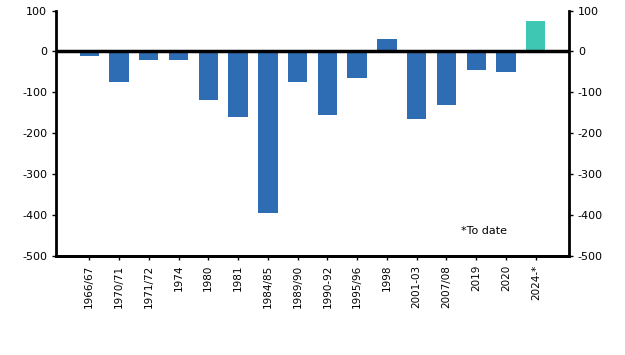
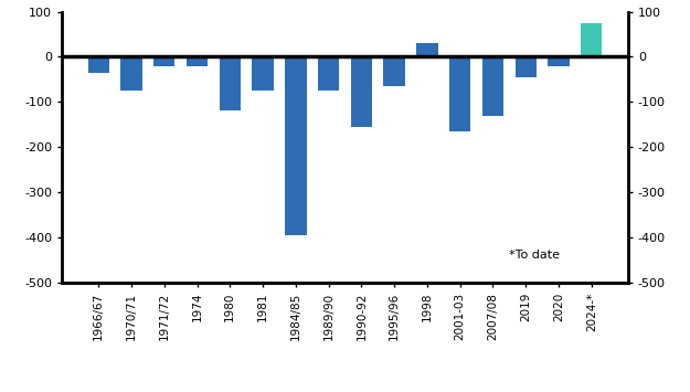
1966/67: -10 -> -35
1981: -160 -> -75
2020: -50 -> -20
